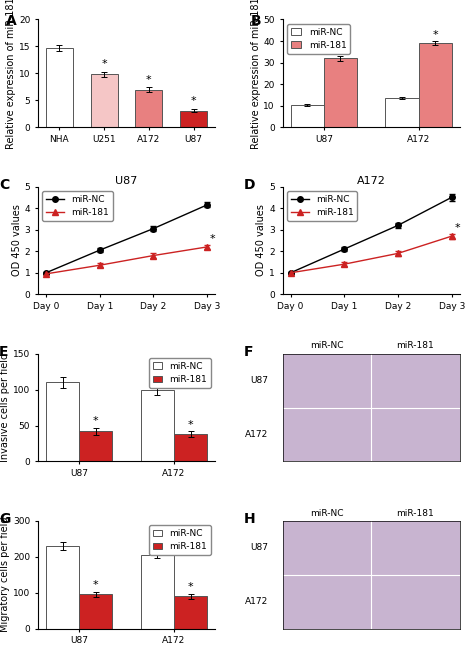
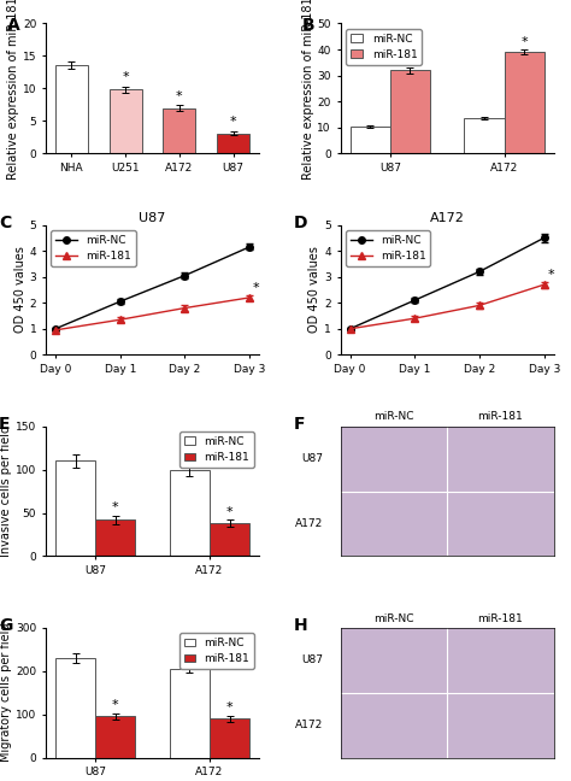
NHA: 14.7 -> 13.6
